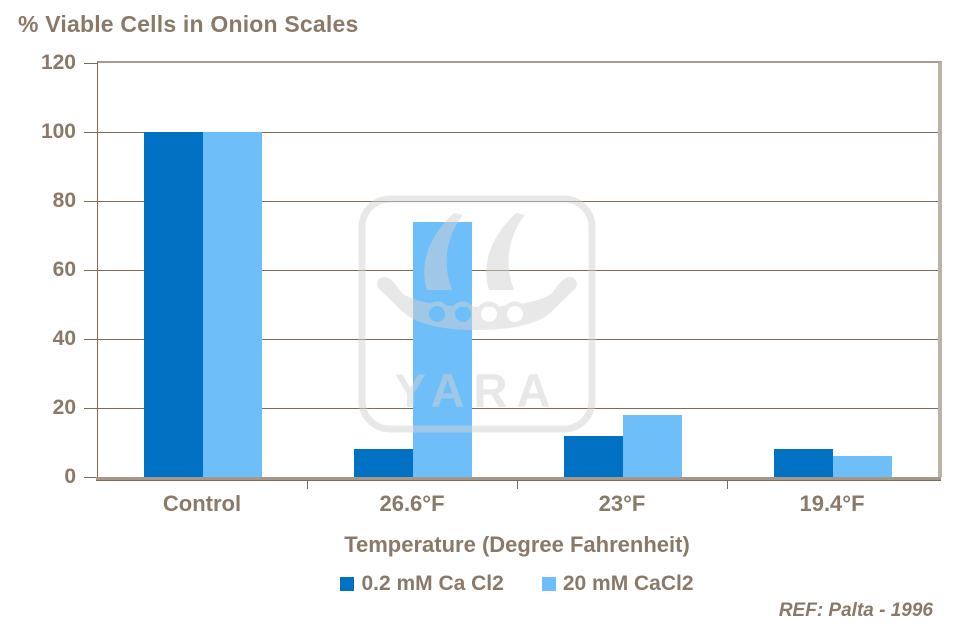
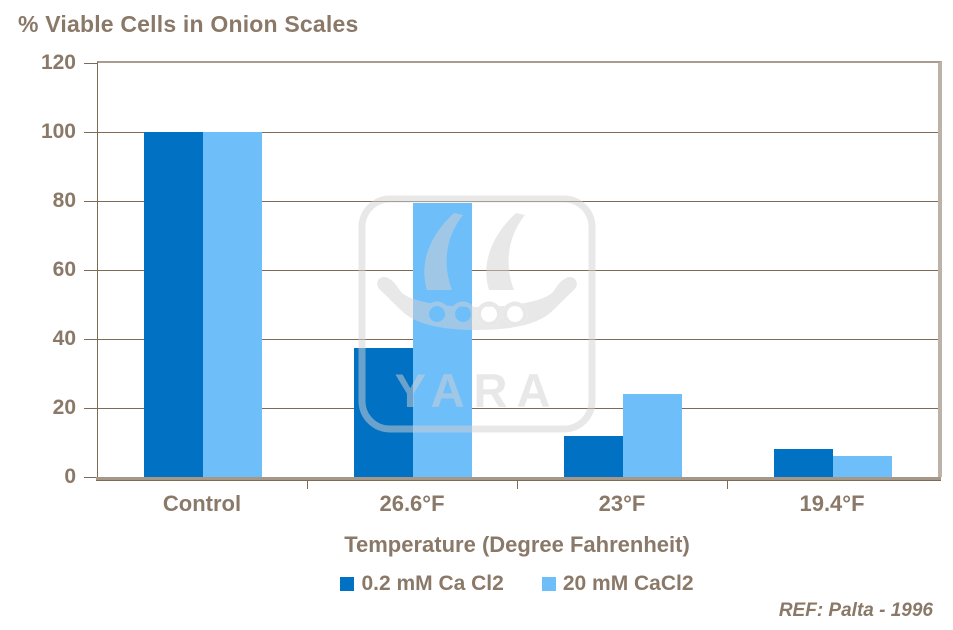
0.2 mM Ca Cl2/26.6°F: 8 -> 38
20 mM CaCl2/26.6°F: 74 -> 80
20 mM CaCl2/23°F: 18 -> 24
